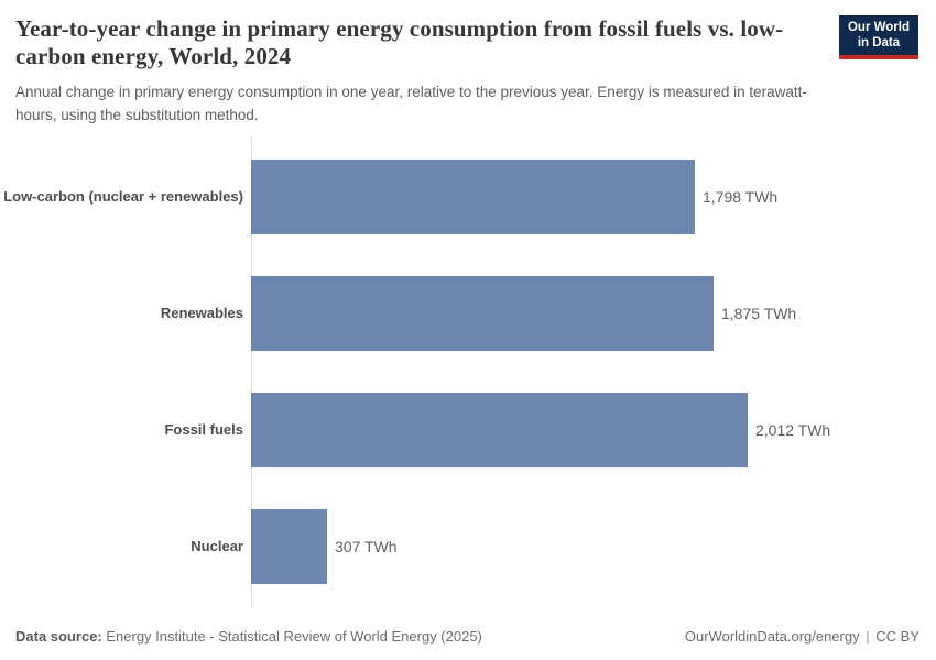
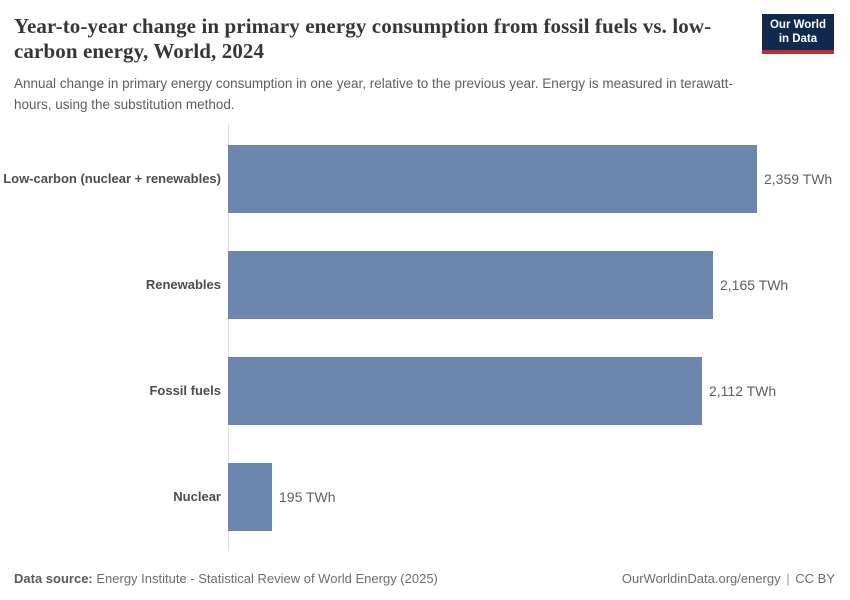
Low-carbon (nuclear + renewables): 1,798 -> 2,359
Renewables: 1,875 -> 2,165
Fossil fuels: 2,012 -> 2,112
Nuclear: 307 -> 195
